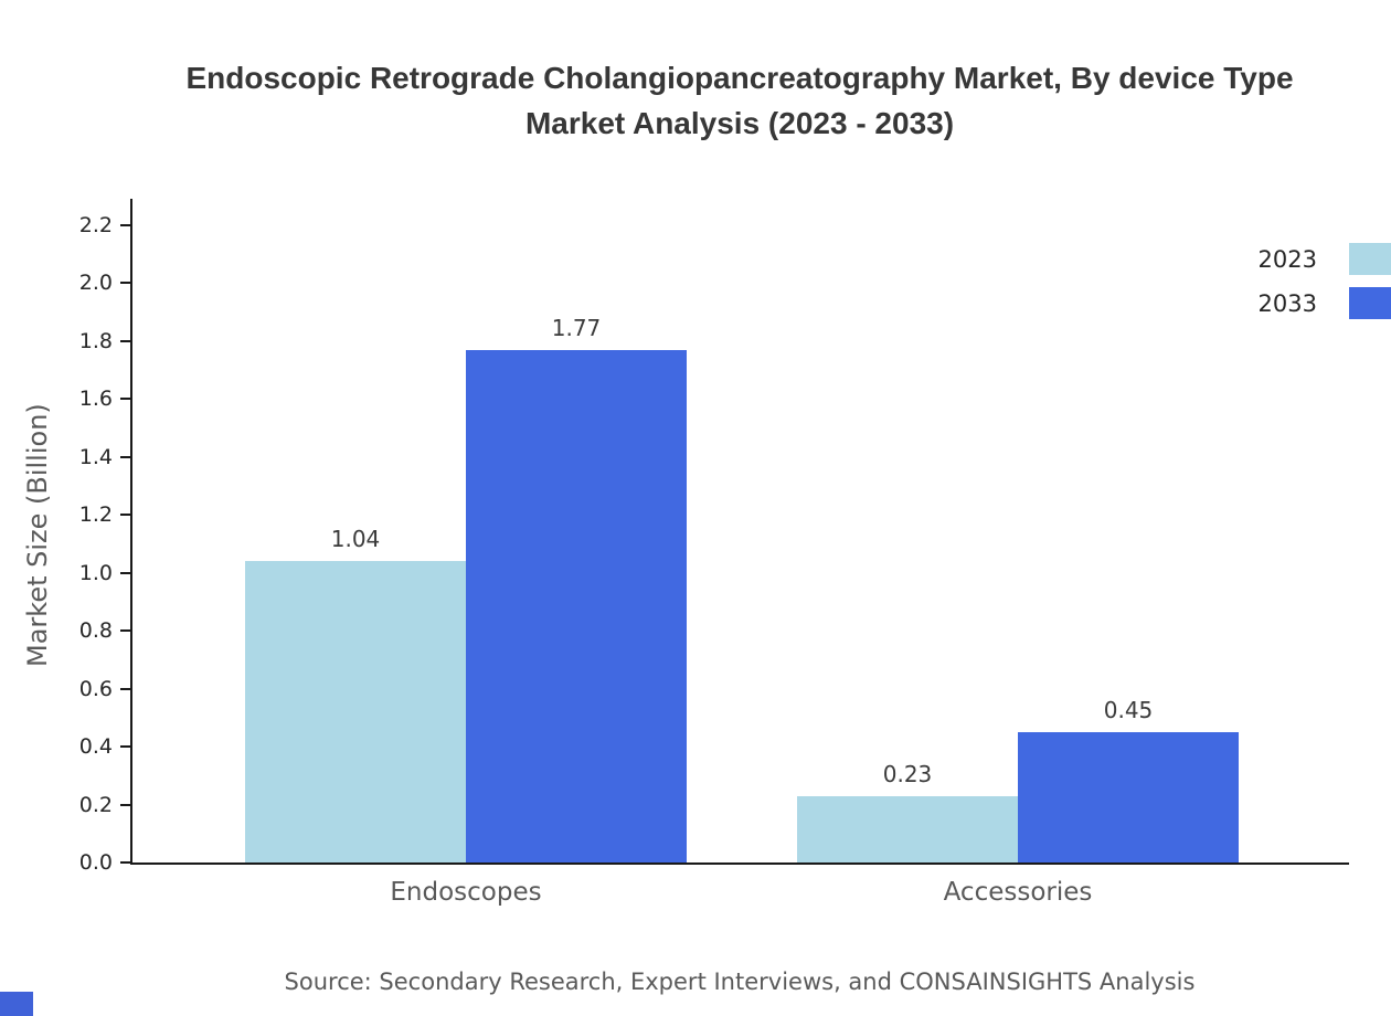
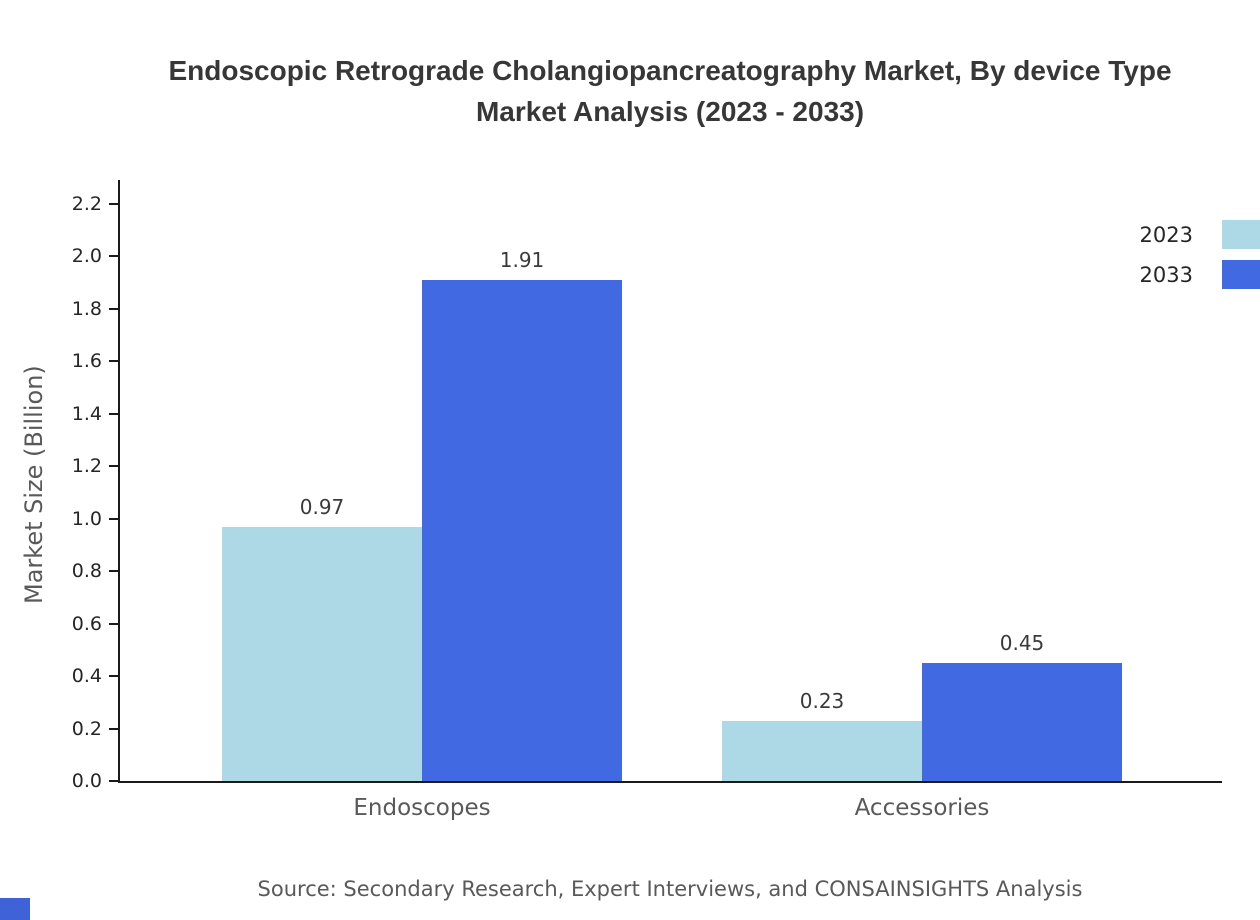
2023/Endoscopes: 1.04 -> 0.97
2033/Endoscopes: 1.77 -> 1.91
